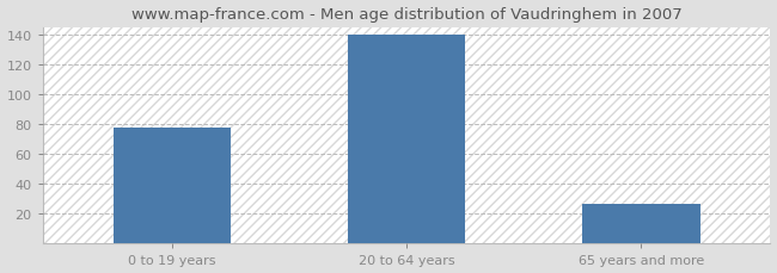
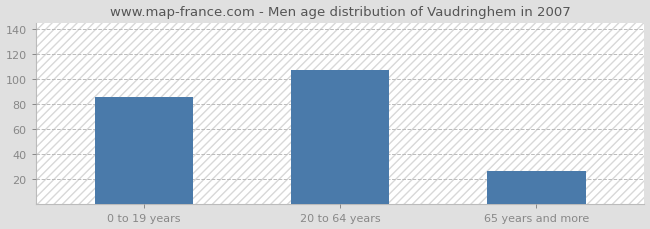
0 to 19 years: 78 -> 86
20 to 64 years: 140 -> 107
